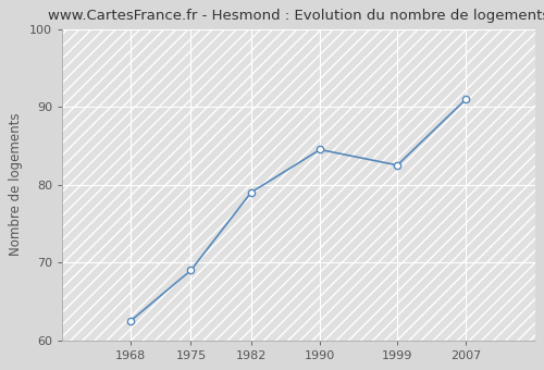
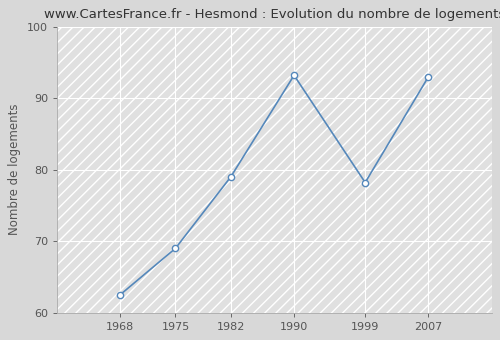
1990: 84.5 -> 93.2
1999: 82.5 -> 78.2
2007: 91.0 -> 93.0
